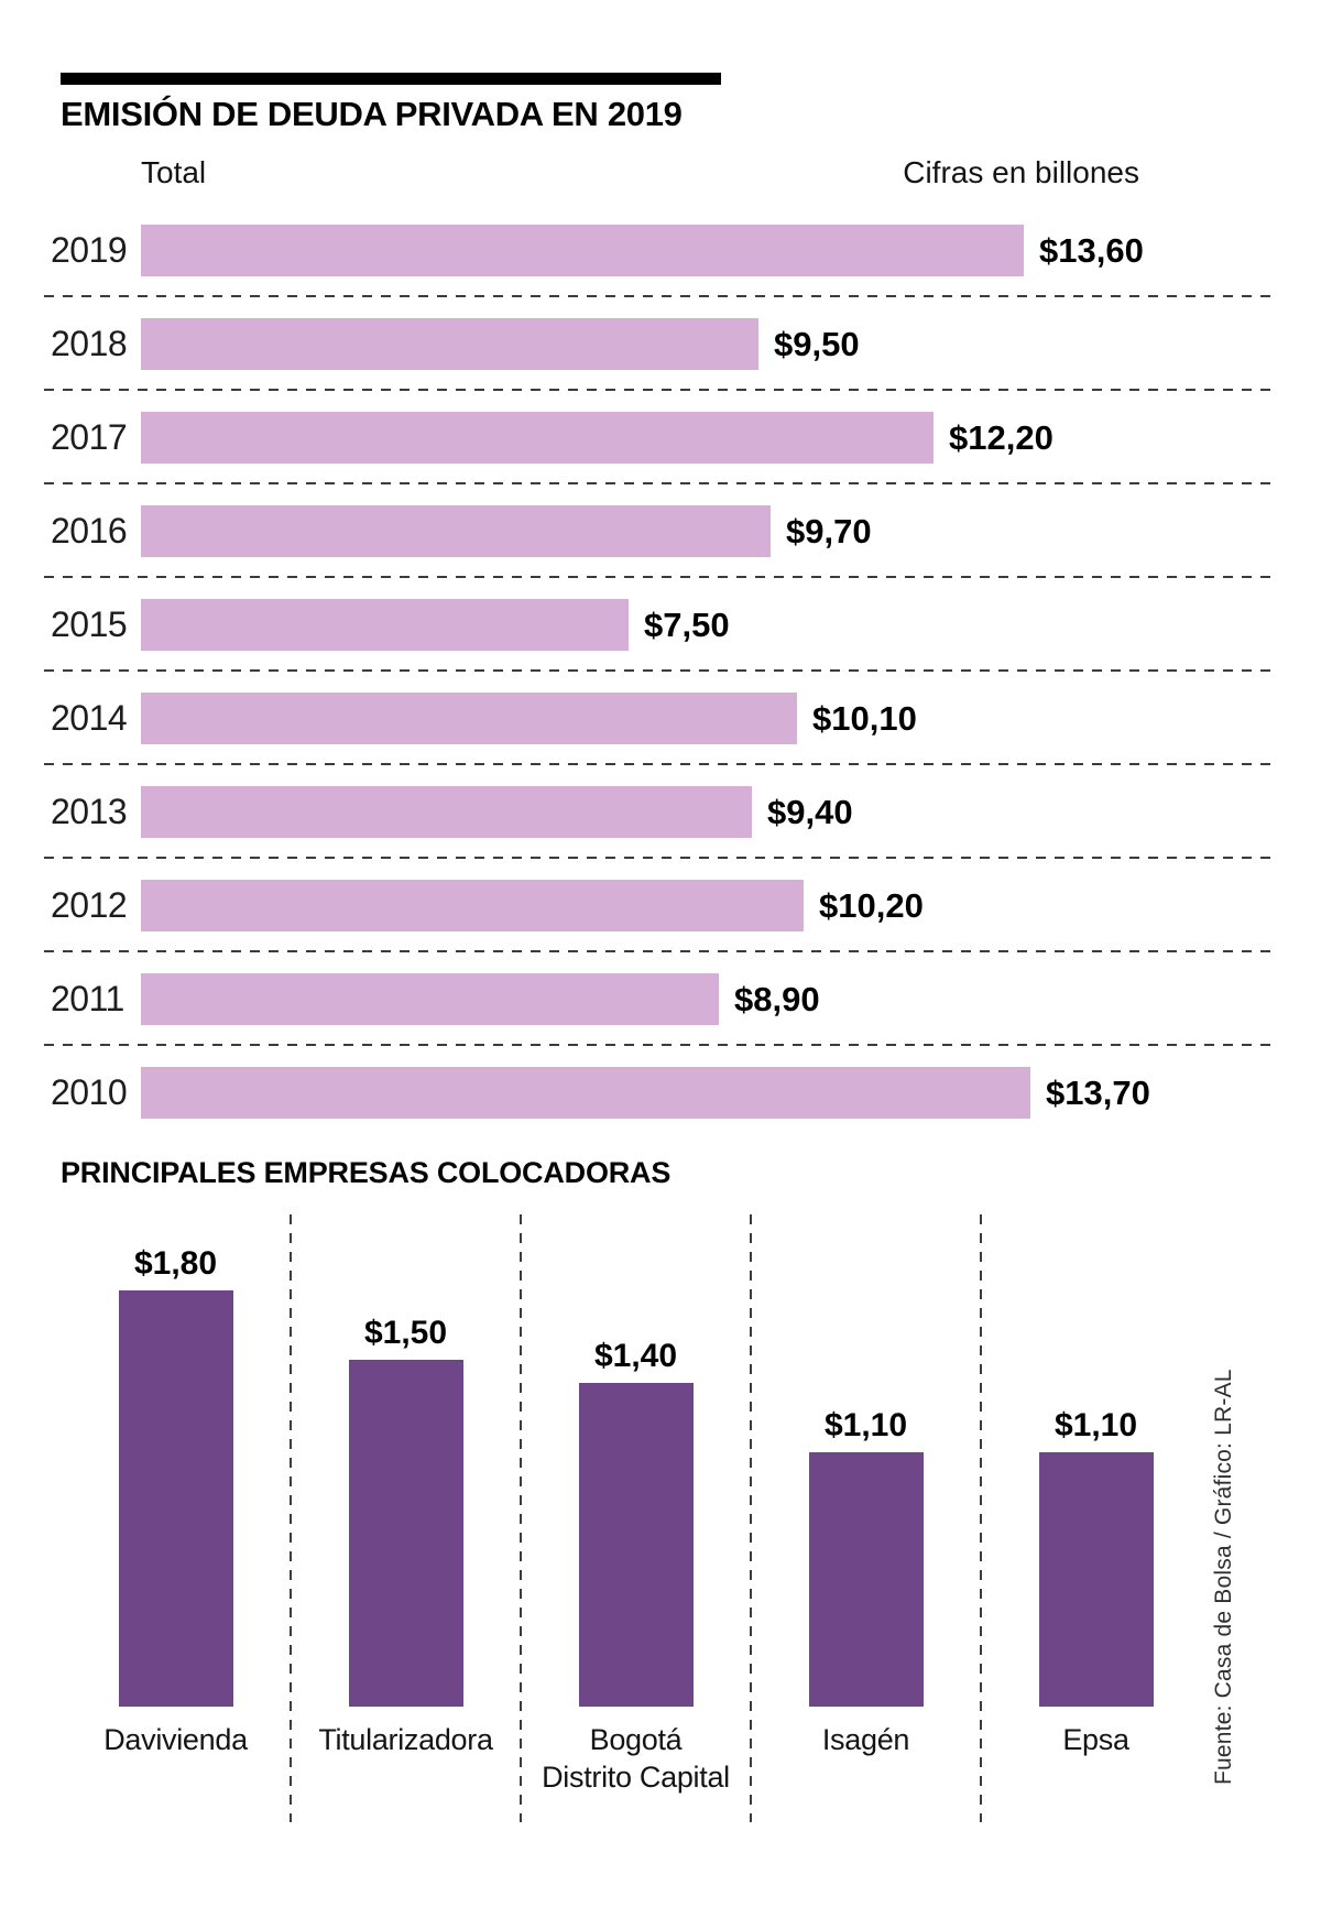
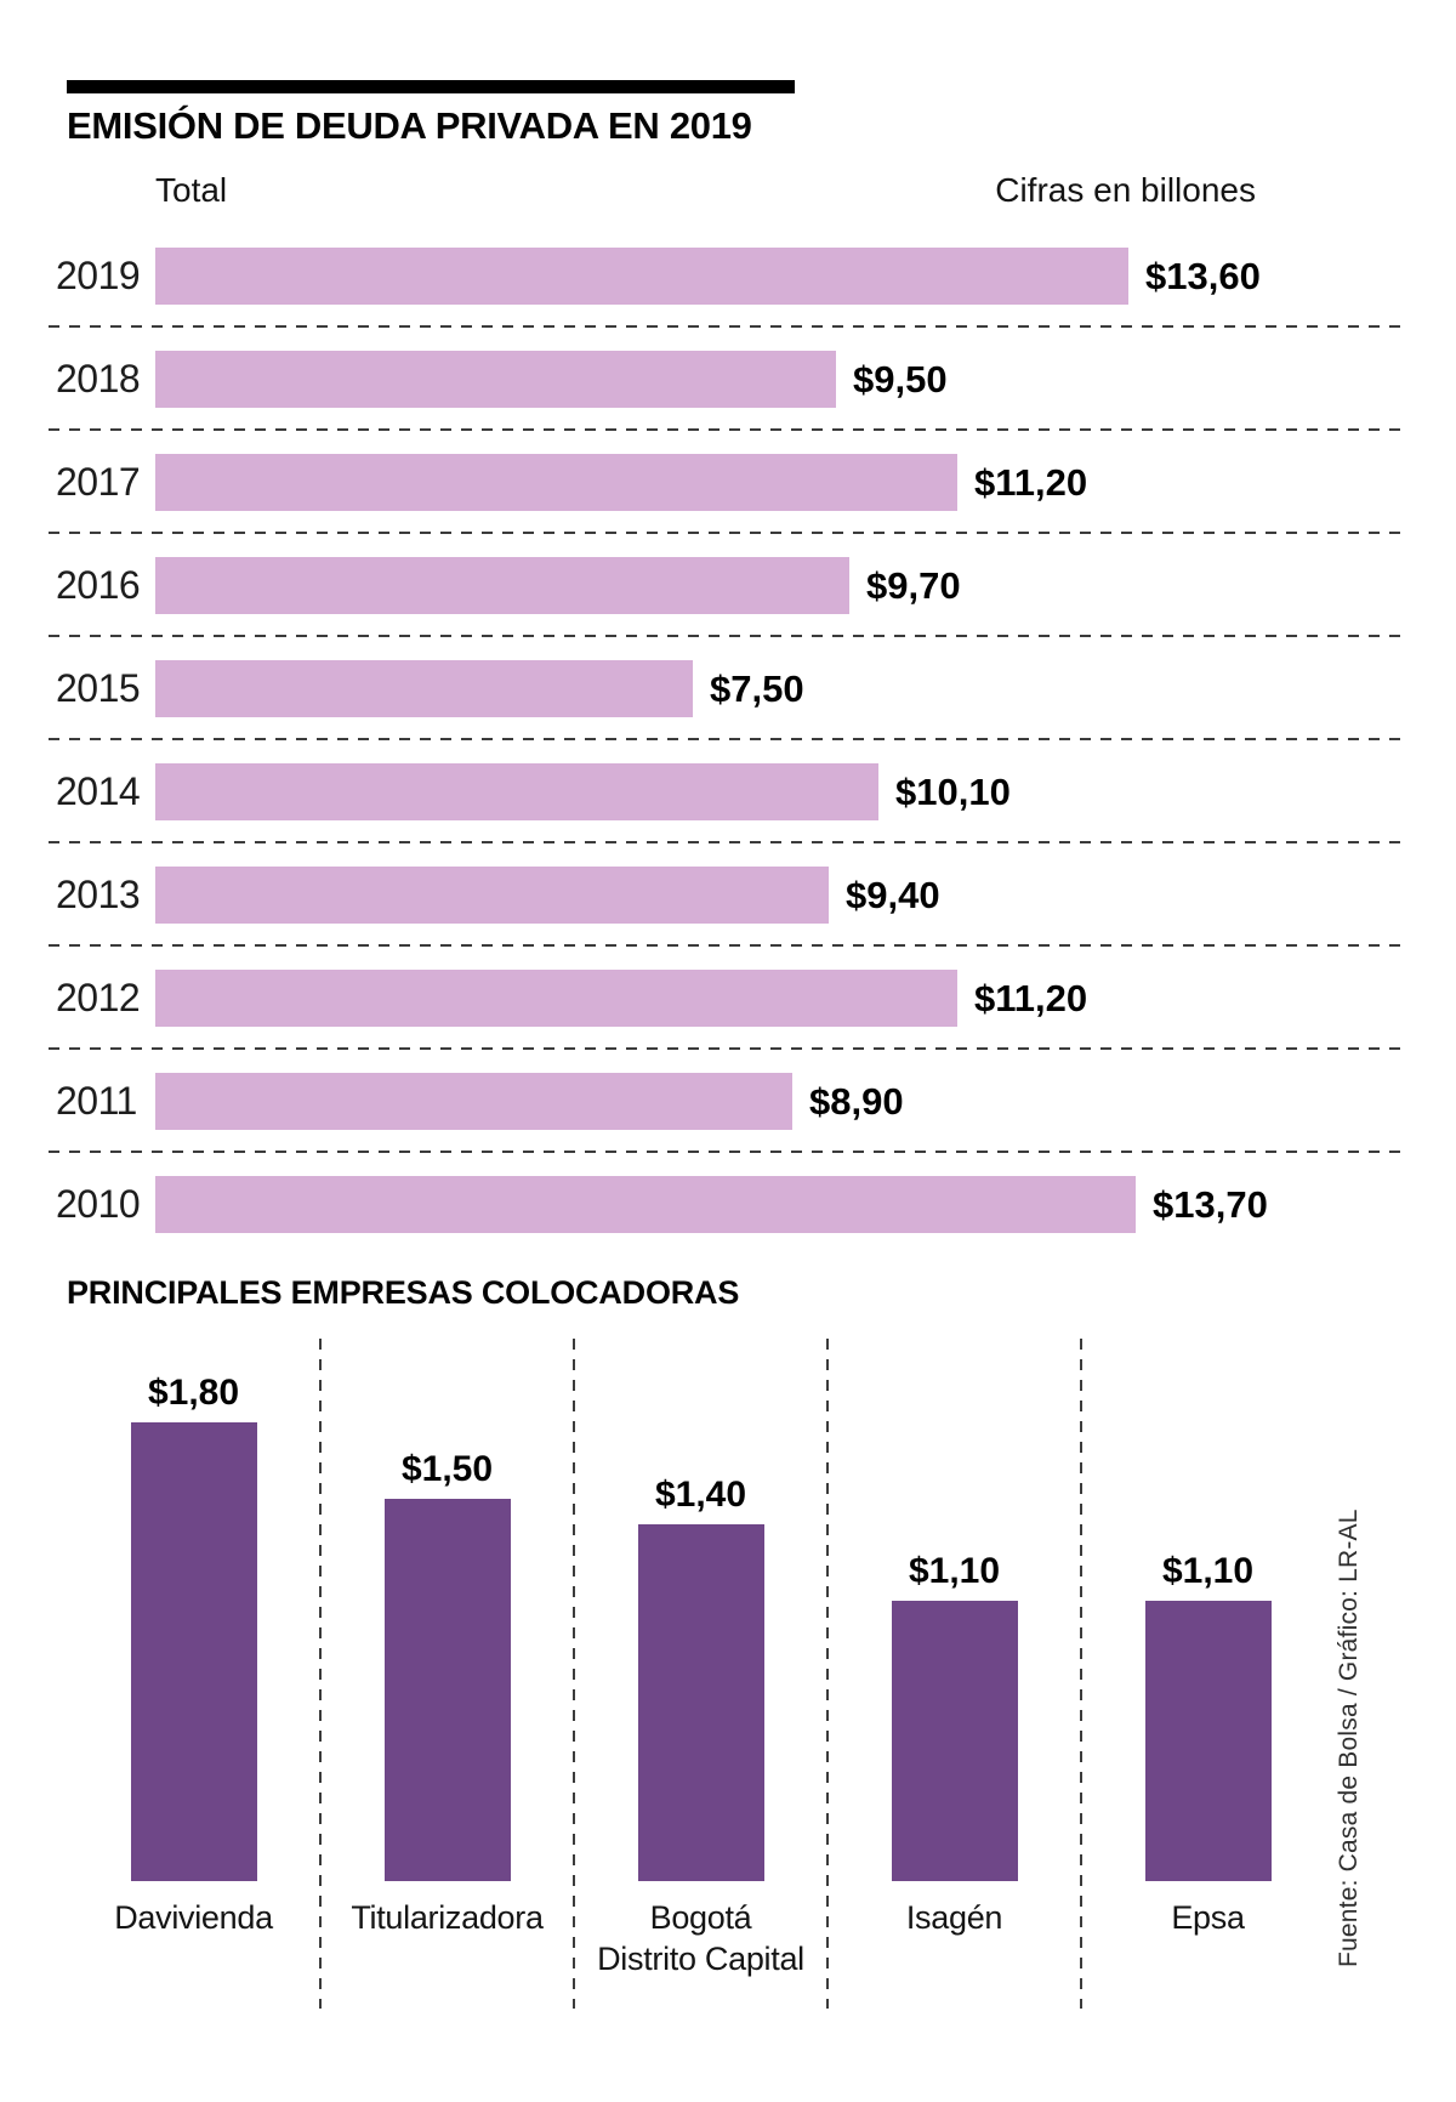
EMISIÓN DE DEUDA PRIVADA EN 2019/2017: $12,20 -> $11,20
EMISIÓN DE DEUDA PRIVADA EN 2019/2012: $10,20 -> $11,20
